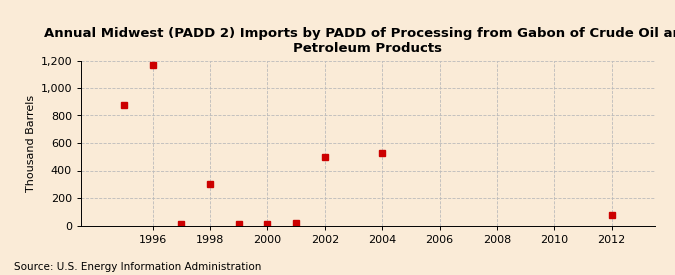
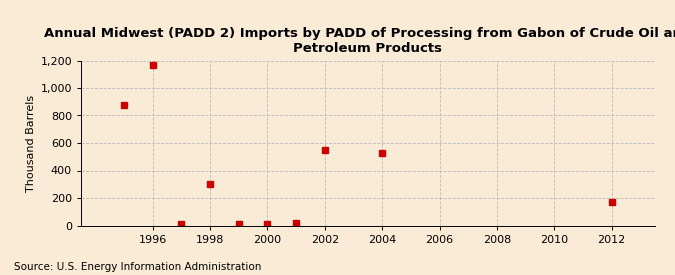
2002: 500 -> 550
2012: 80 -> 170
